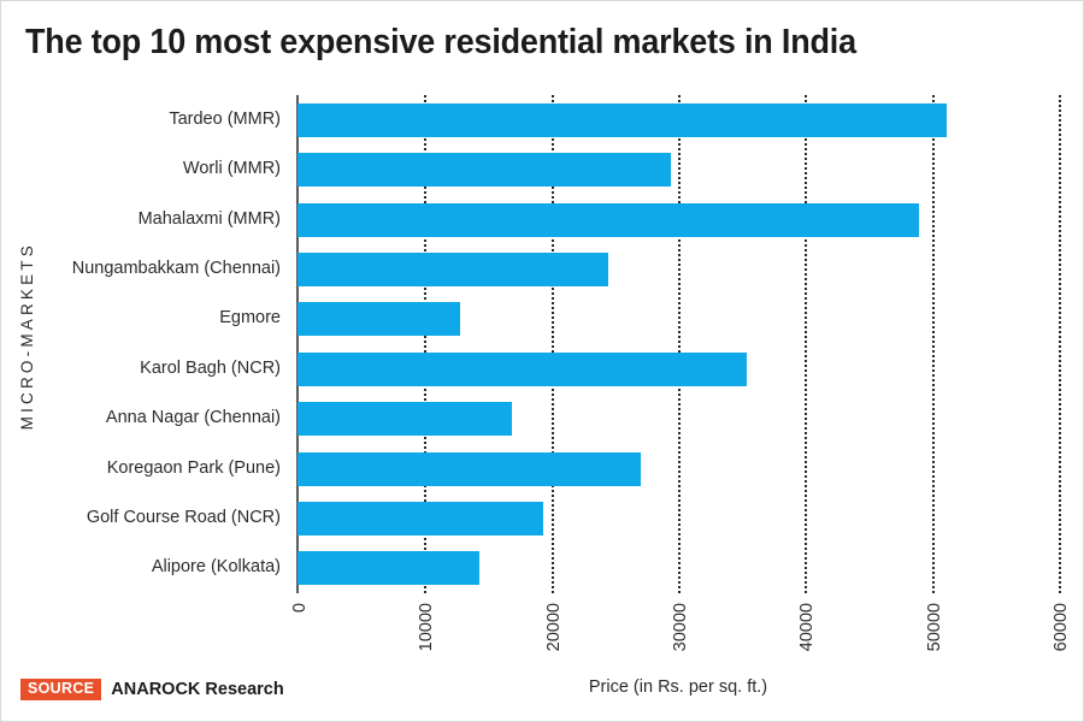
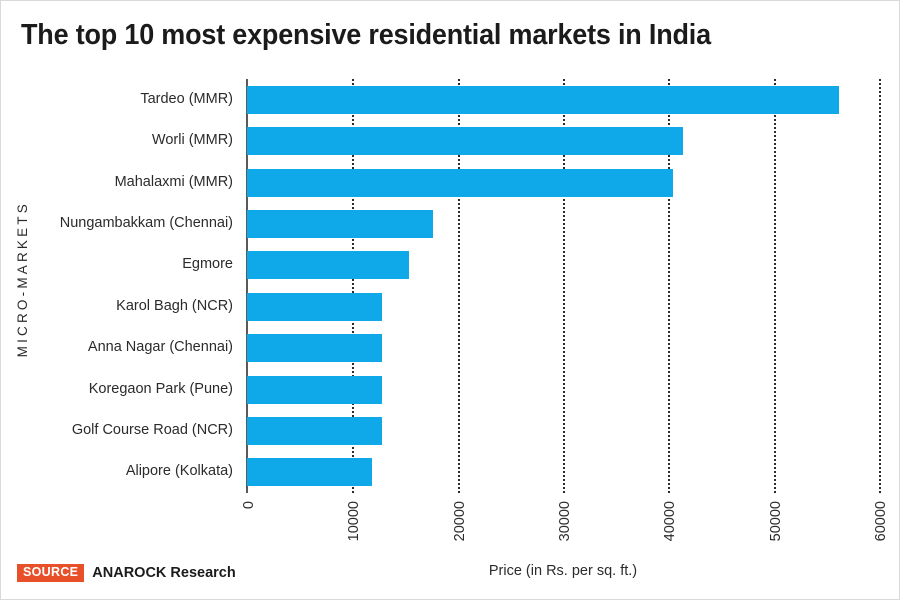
Tardeo (MMR): 51200 -> 56200
Worli (MMR): 29400 -> 41400
Mahalaxmi (MMR): 49000 -> 40400
Nungambakkam (Chennai): 24500 -> 17700
Egmore: 12800 -> 15400
Karol Bagh (NCR): 35400 -> 12800
Anna Nagar (Chennai): 16900 -> 12800
Koregaon Park (Pune): 27100 -> 12800
Golf Course Road (NCR): 19400 -> 12800
Alipore (Kolkata): 14300 -> 11900
